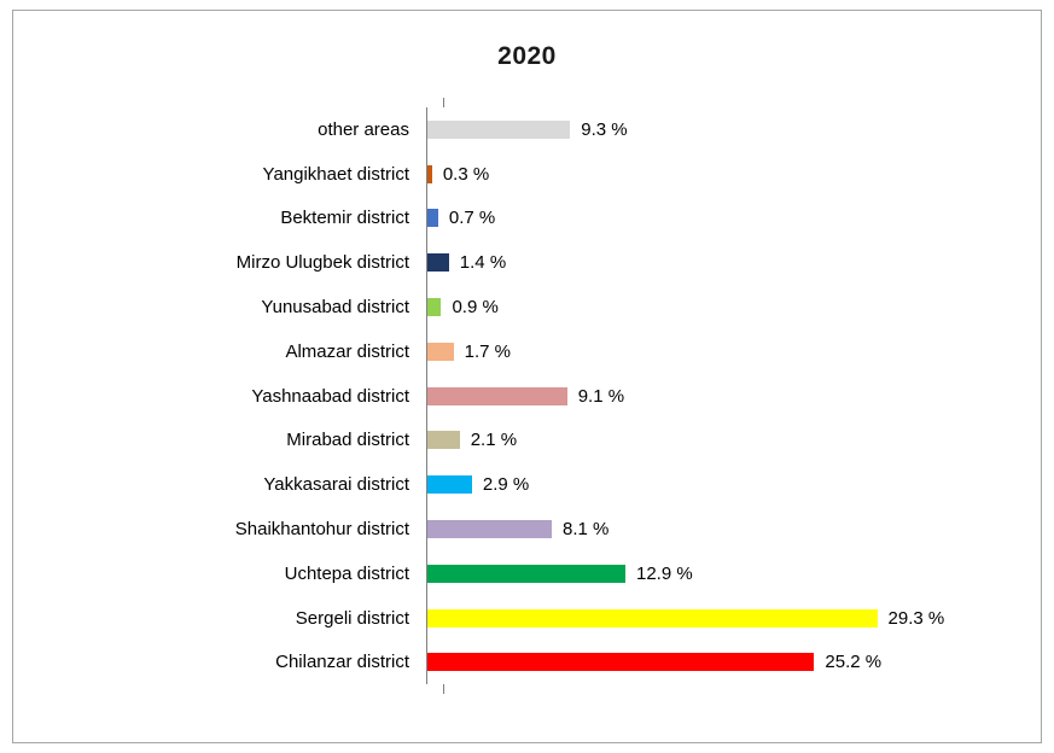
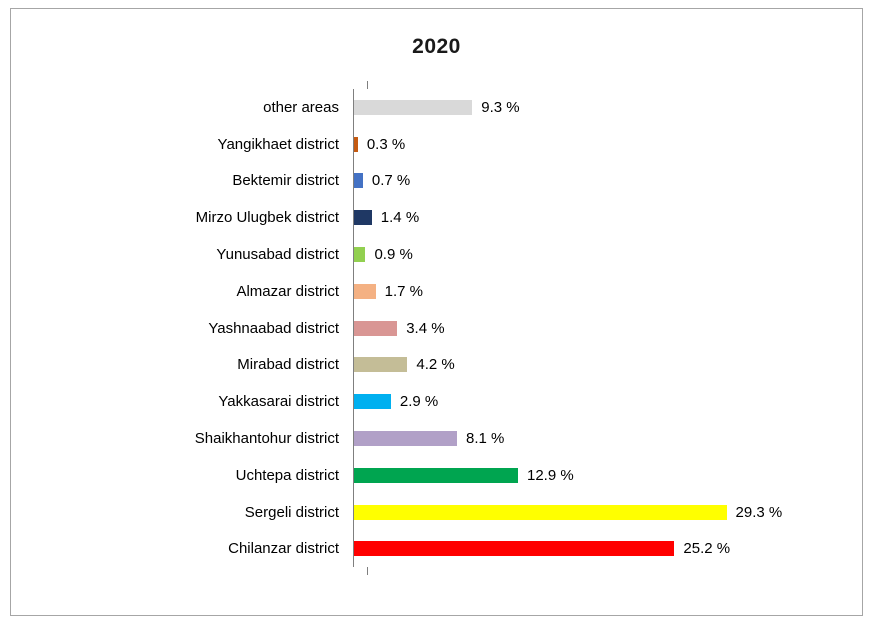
Yashnaabad district: 9.1 -> 3.4
Mirabad district: 2.1 -> 4.2
